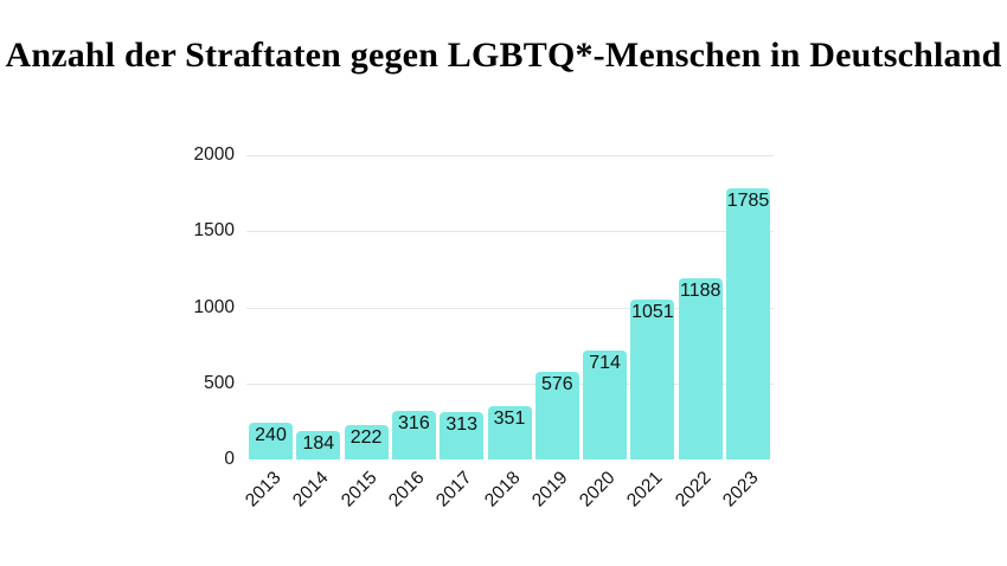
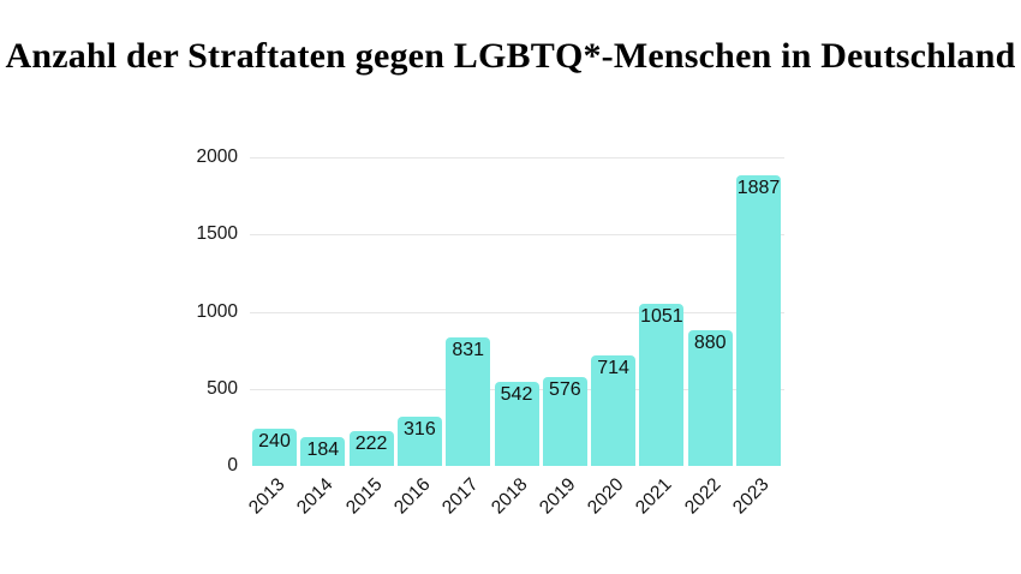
2017: 313 -> 831
2018: 351 -> 542
2022: 1188 -> 880
2023: 1785 -> 1887
